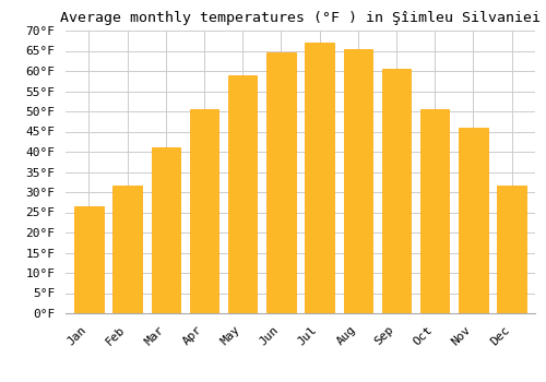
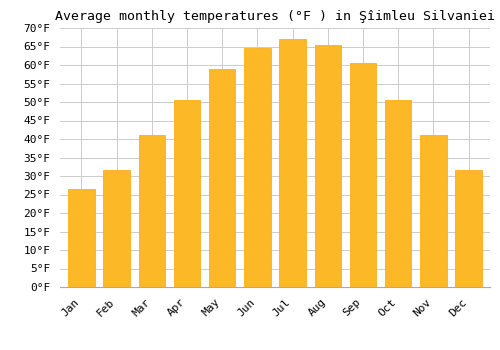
Nov: 46.0°F -> 41.0°F
